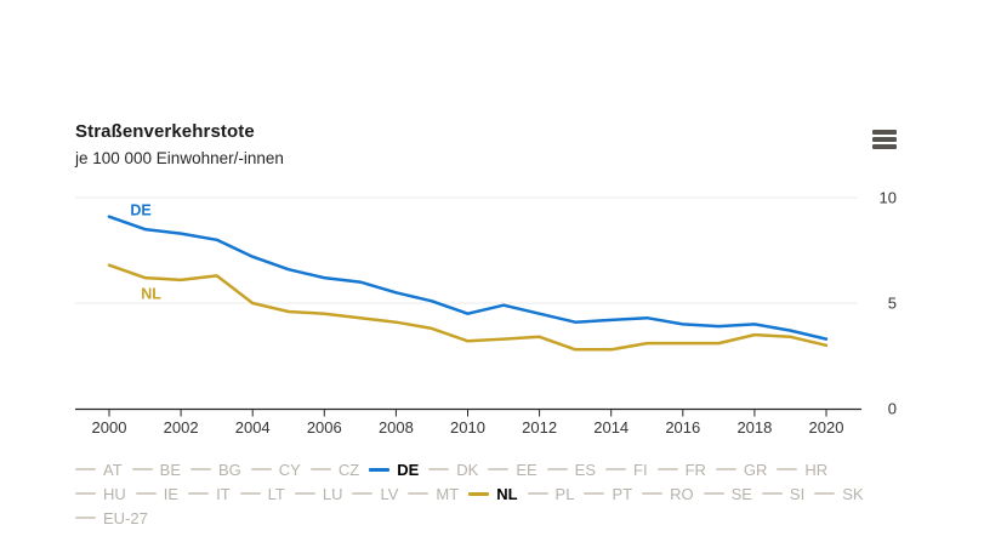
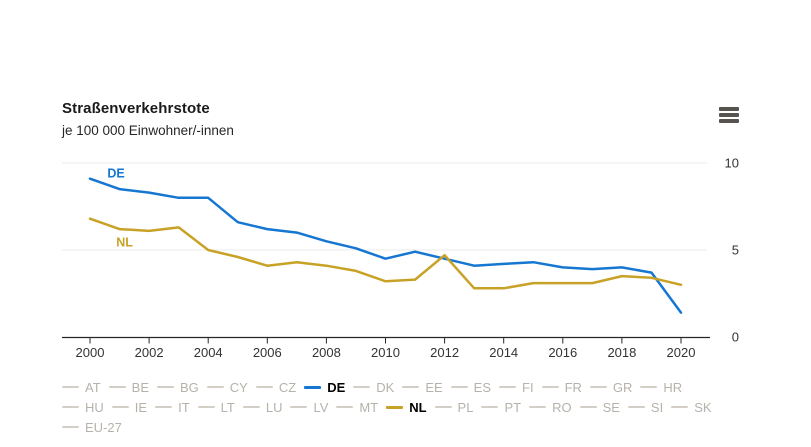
DE/2004: 7.2 -> 8.0
NL/2006: 4.5 -> 4.1
NL/2012: 3.4 -> 4.7
DE/2020: 3.3 -> 1.4
